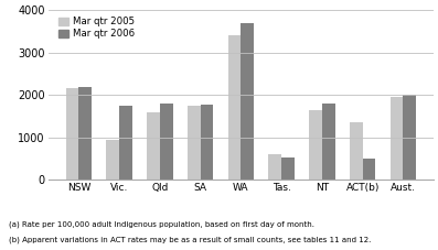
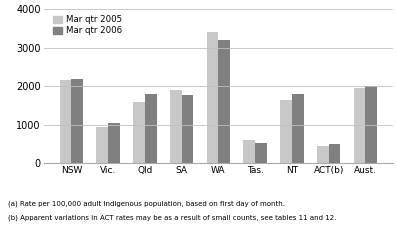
Mar qtr 2006/Vic.: 1750 -> 1060
Mar qtr 2005/SA: 1750 -> 1900
Mar qtr 2006/WA: 3700 -> 3200
Mar qtr 2005/ACT(b): 1350 -> 450
